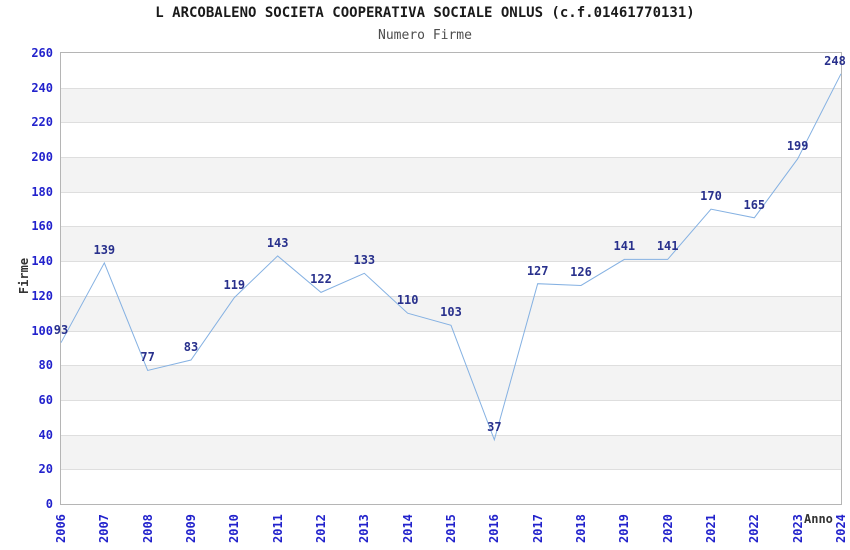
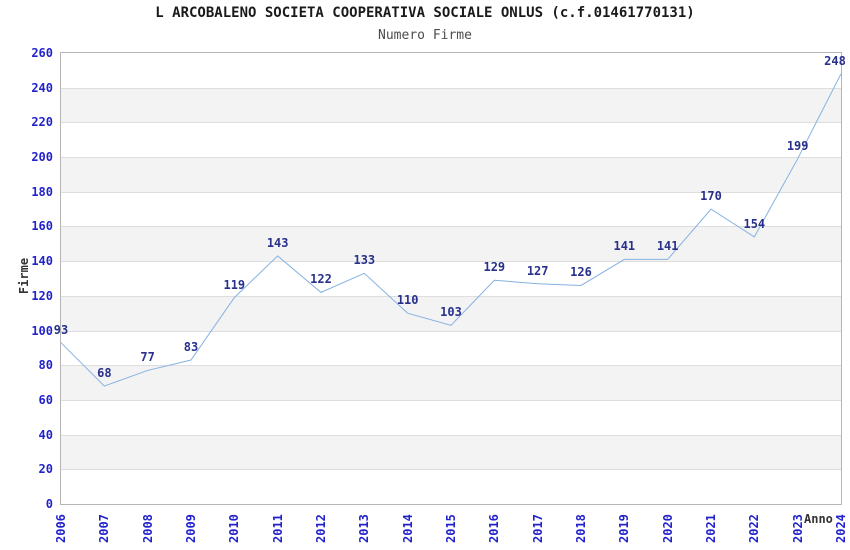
2007: 139 -> 68
2016: 37 -> 129
2022: 165 -> 154
